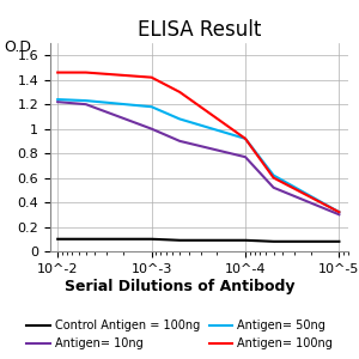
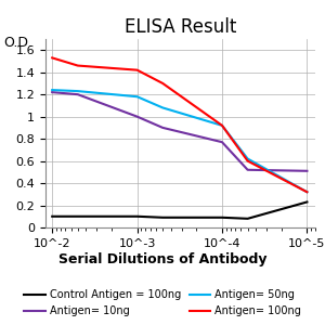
Antigen= 100ng/10^-2: 1.46 -> 1.53
Control Antigen = 100ng/10^-5: 0.08 -> 0.23
Antigen= 10ng/10^-5: 0.30 -> 0.51
